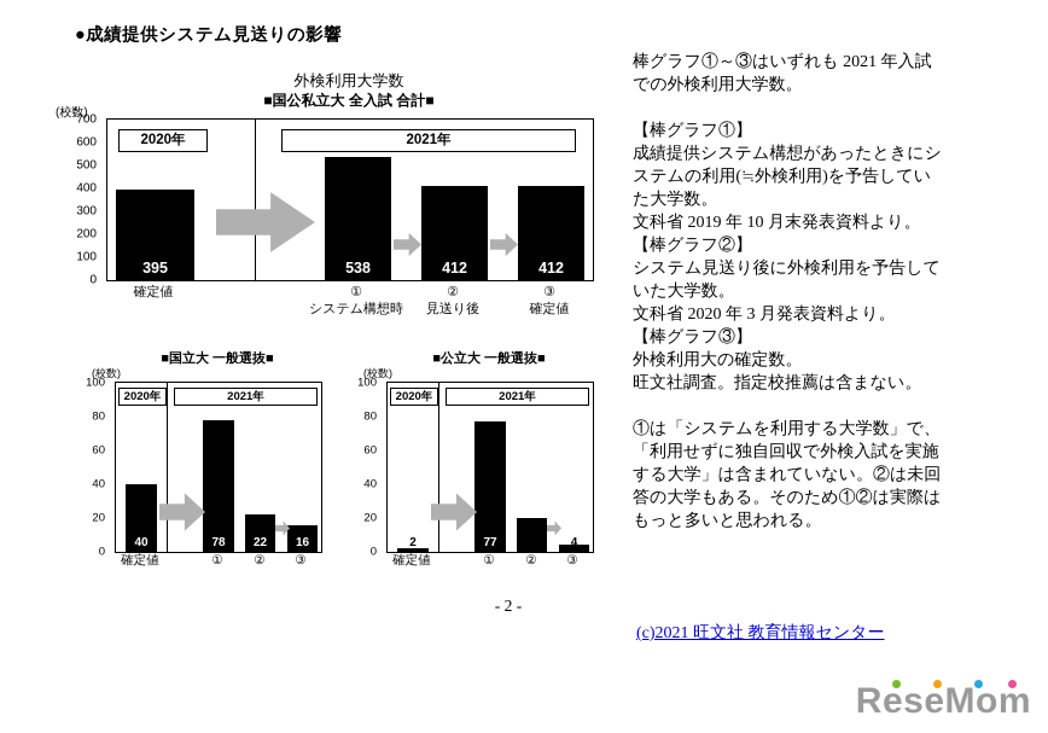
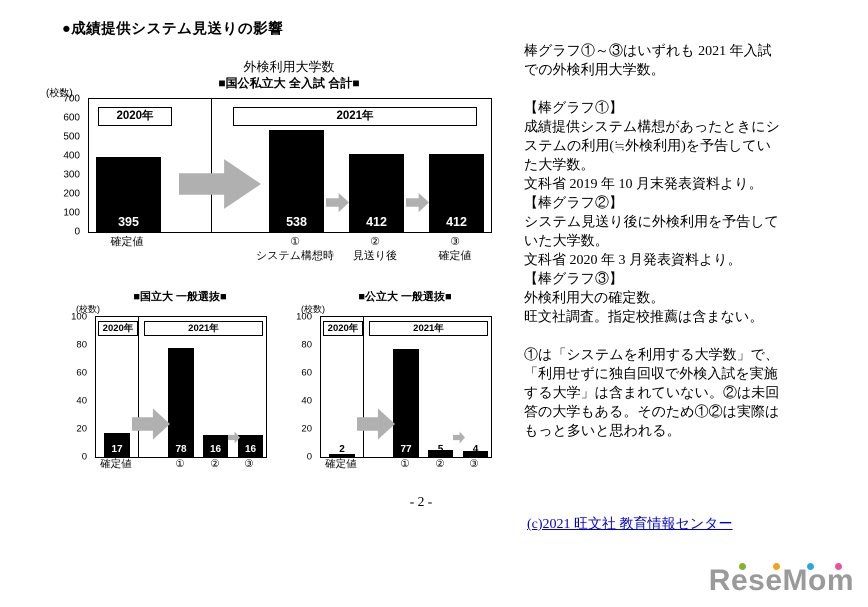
■国立大 一般選抜■/確定値: 40 -> 17
■国立大 一般選抜■/②: 22 -> 16
■公立大 一般選抜■/②: 20 -> 5
